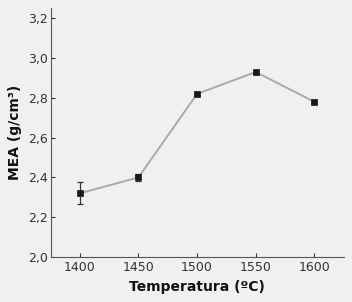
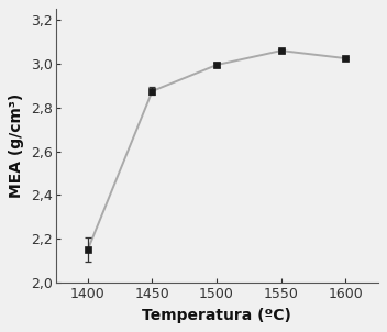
1400: 2,32 -> 2,15
1450: 2,40 -> 2,88
1500: 2,82 -> 3,00
1550: 2,93 -> 3,06
1600: 2,78 -> 3,02
